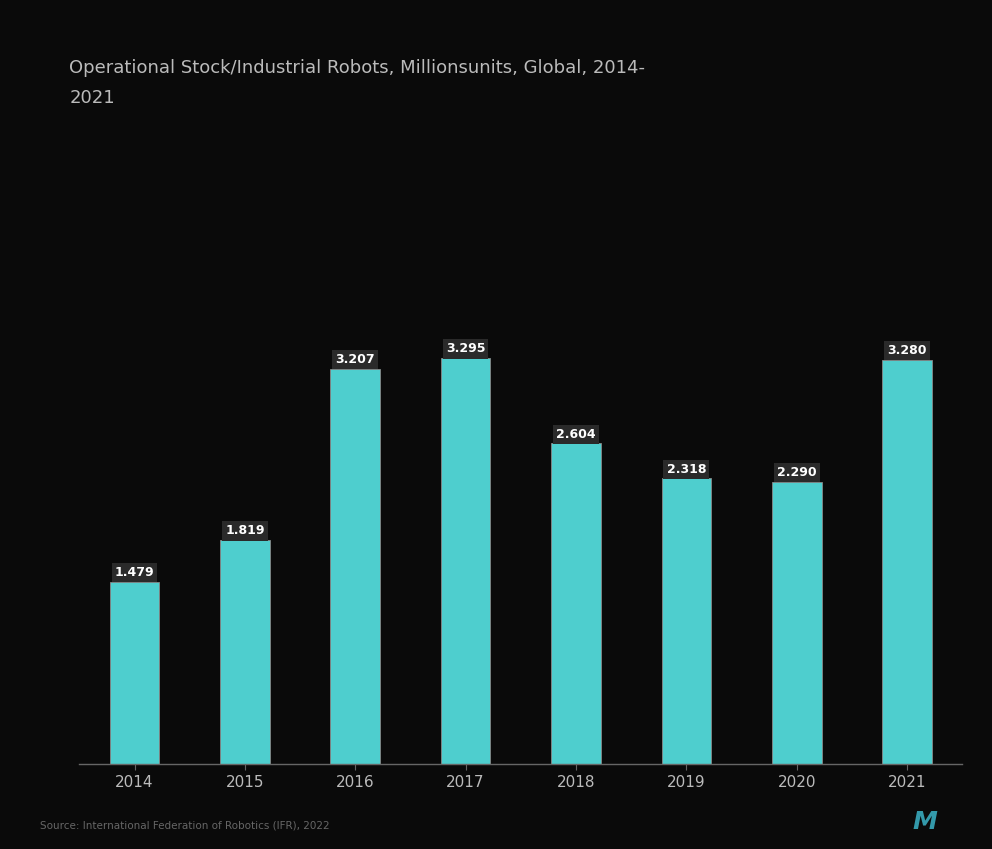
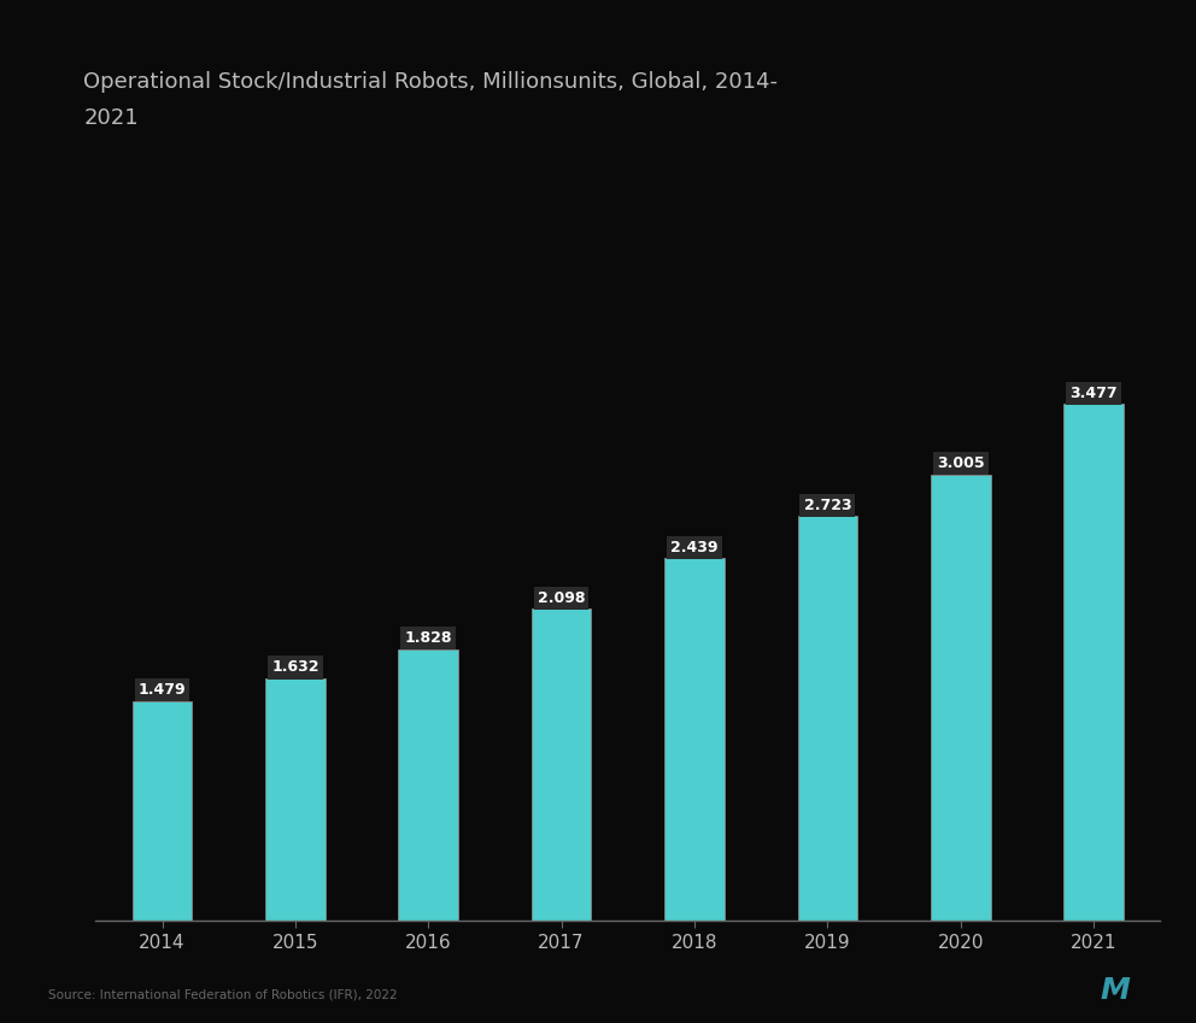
2015: 1.819 -> 1.632
2016: 3.207 -> 1.828
2017: 3.295 -> 2.098
2018: 2.604 -> 2.439
2019: 2.318 -> 2.723
2020: 2.290 -> 3.005
2021: 3.280 -> 3.477
